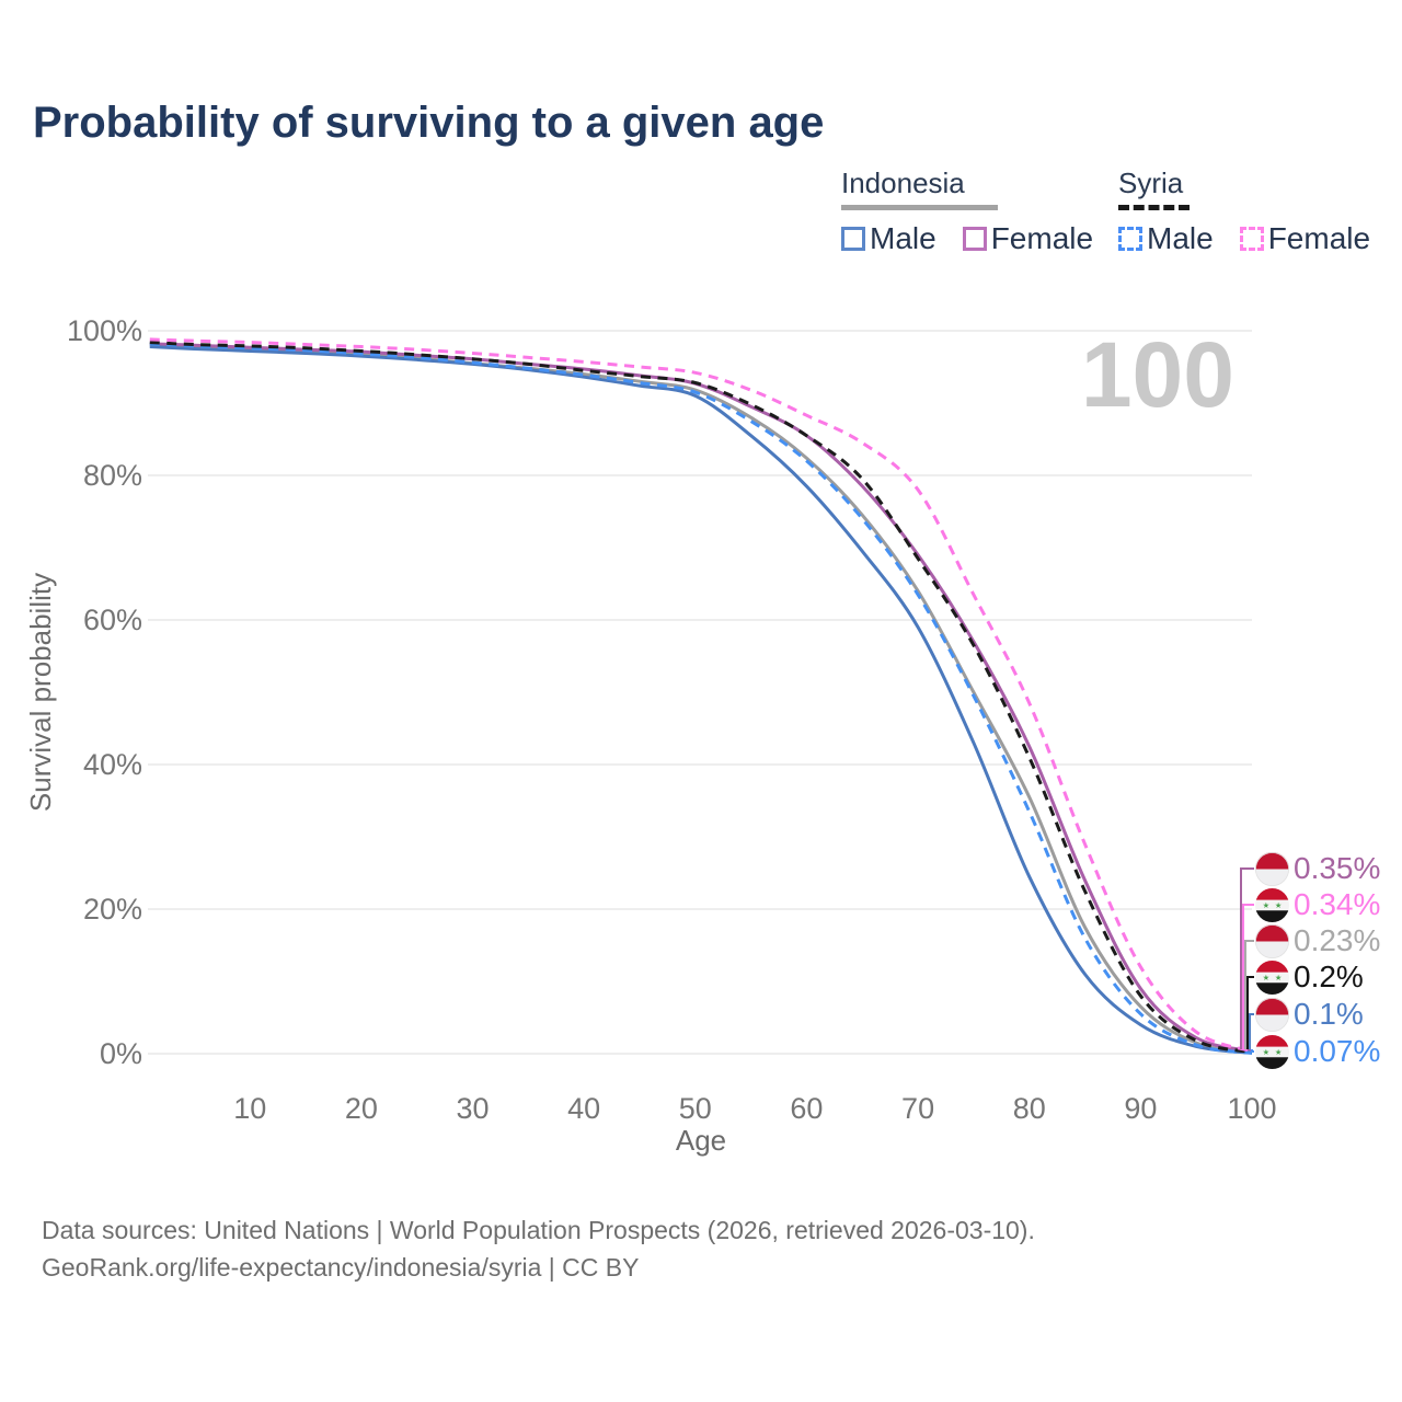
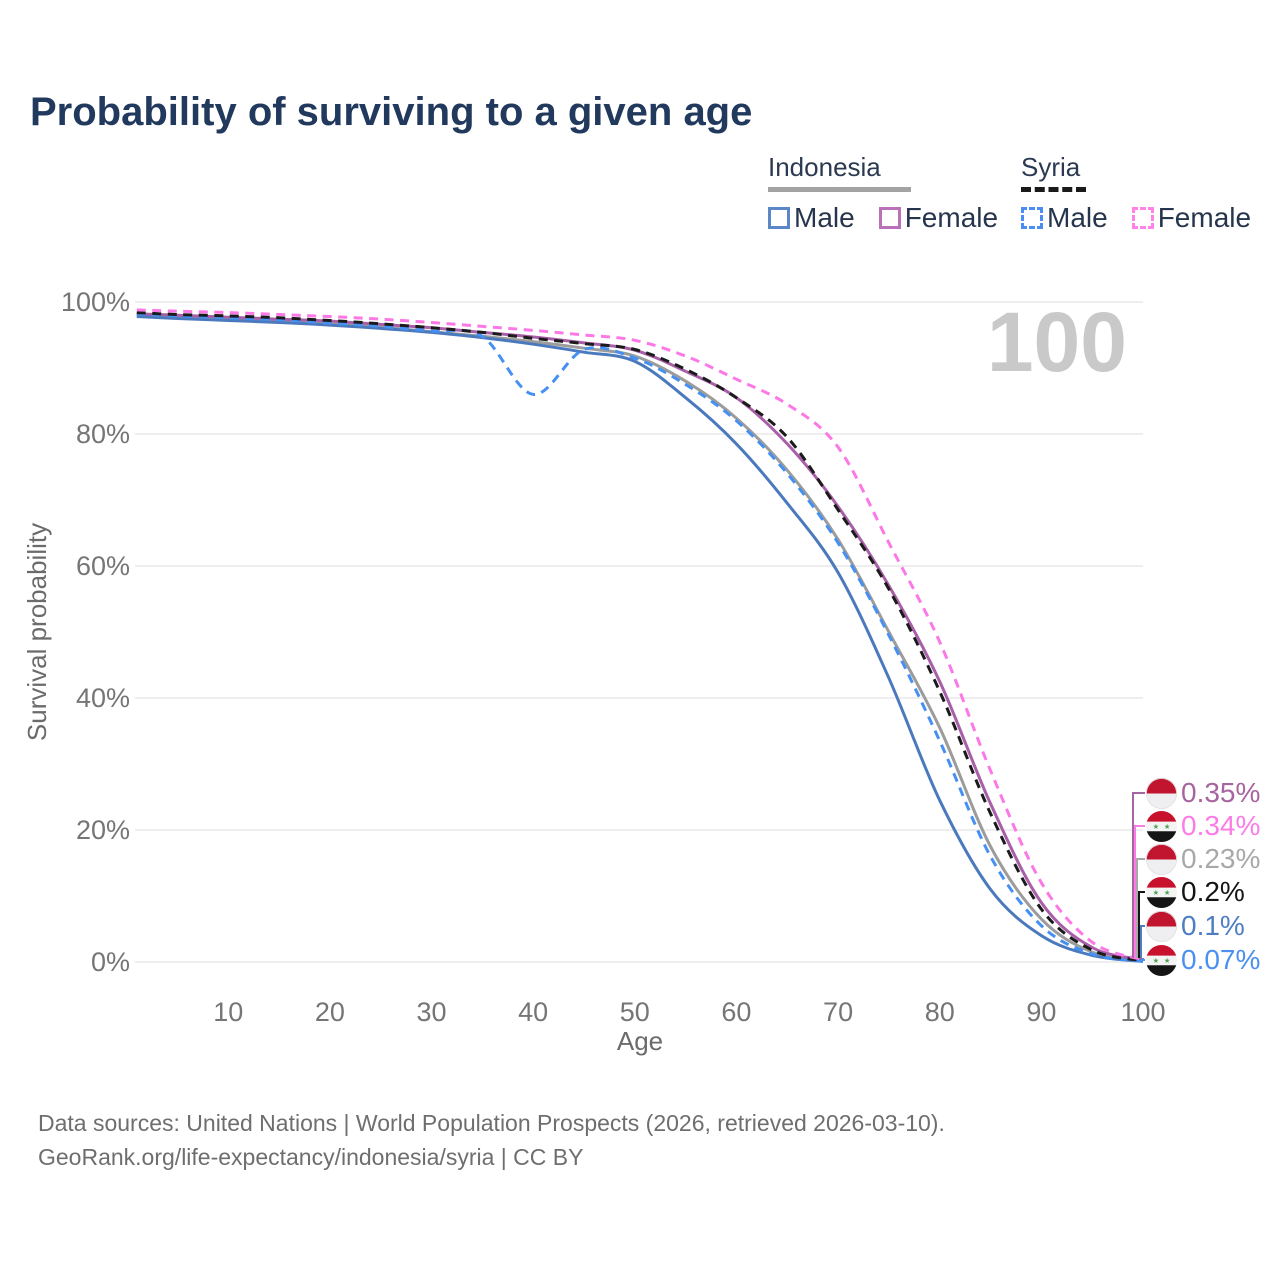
Syria Male/40: 94% -> 86%
